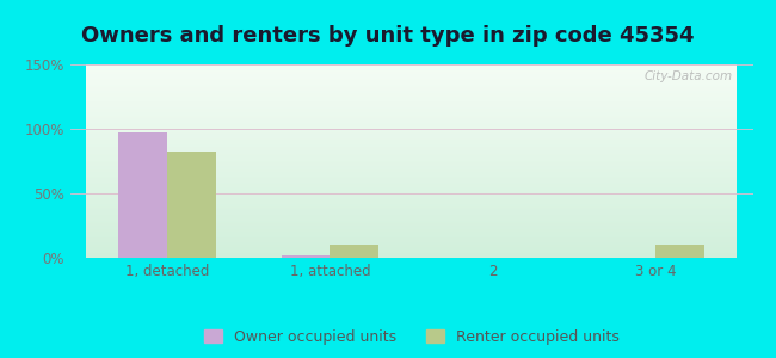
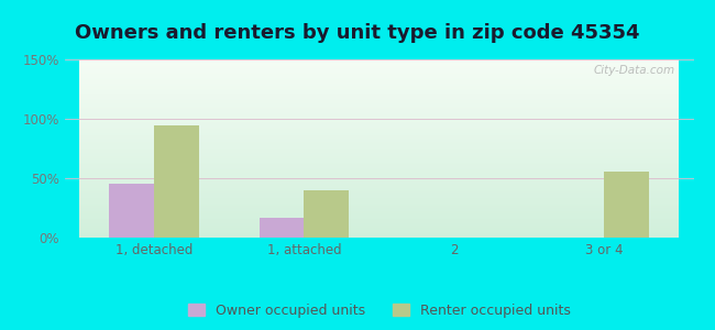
Owner occupied units/1, detached: 97% -> 45%
Renter occupied units/1, detached: 82% -> 94%
Owner occupied units/1, attached: 2% -> 17%
Renter occupied units/1, attached: 10% -> 40%
Renter occupied units/3 or 4: 10% -> 56%
